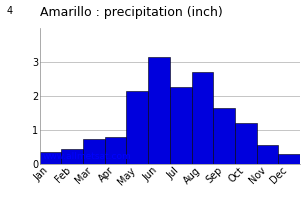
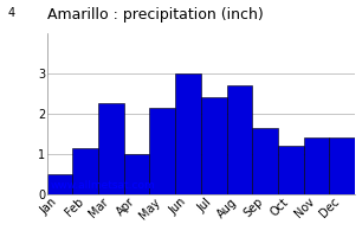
Jan: 0.35 -> 0.50
Feb: 0.45 -> 1.15
Mar: 0.75 -> 2.25
Apr: 0.80 -> 1.00
Jun: 3.15 -> 3.00
Jul: 2.25 -> 2.40
Nov: 0.55 -> 1.40
Dec: 0.30 -> 1.40
